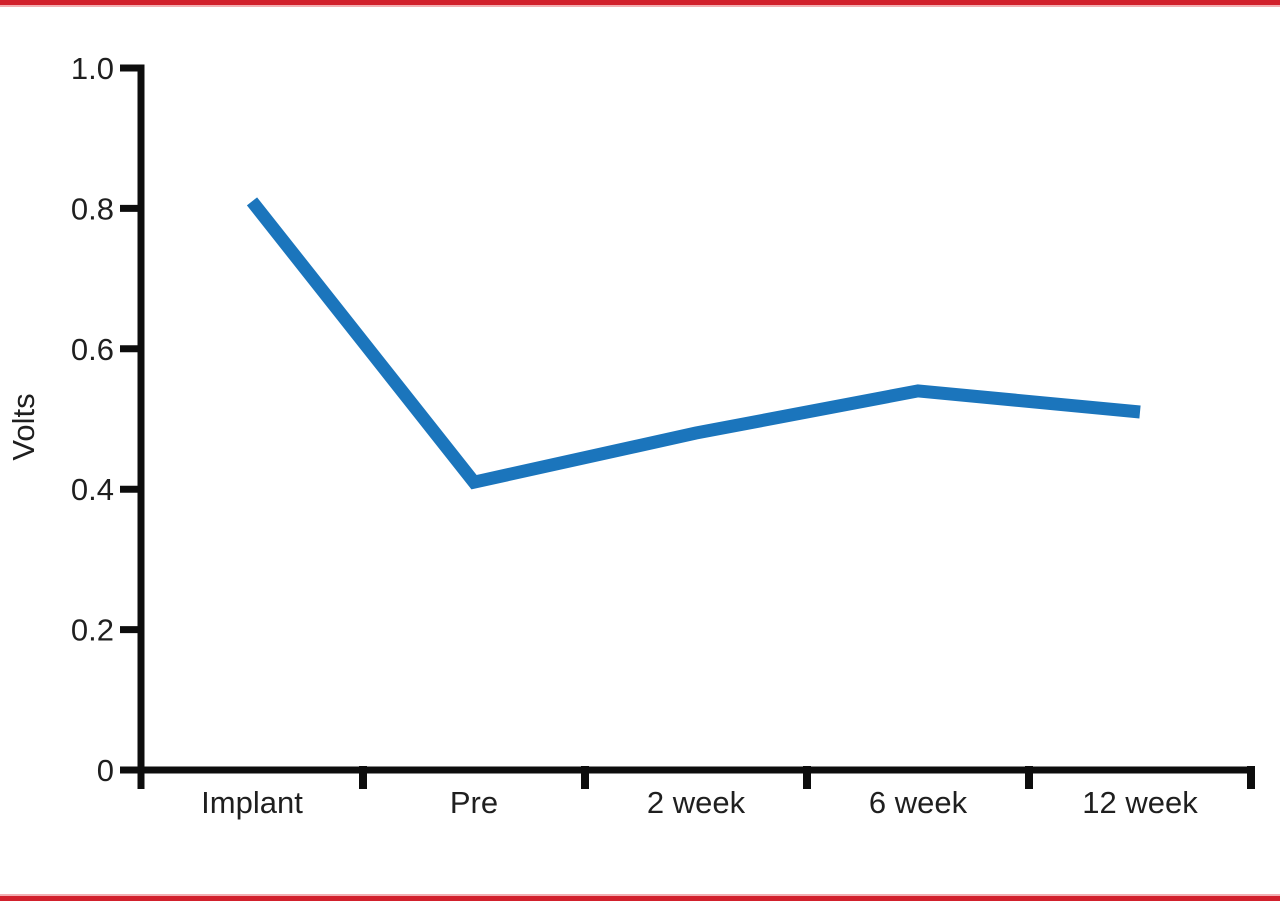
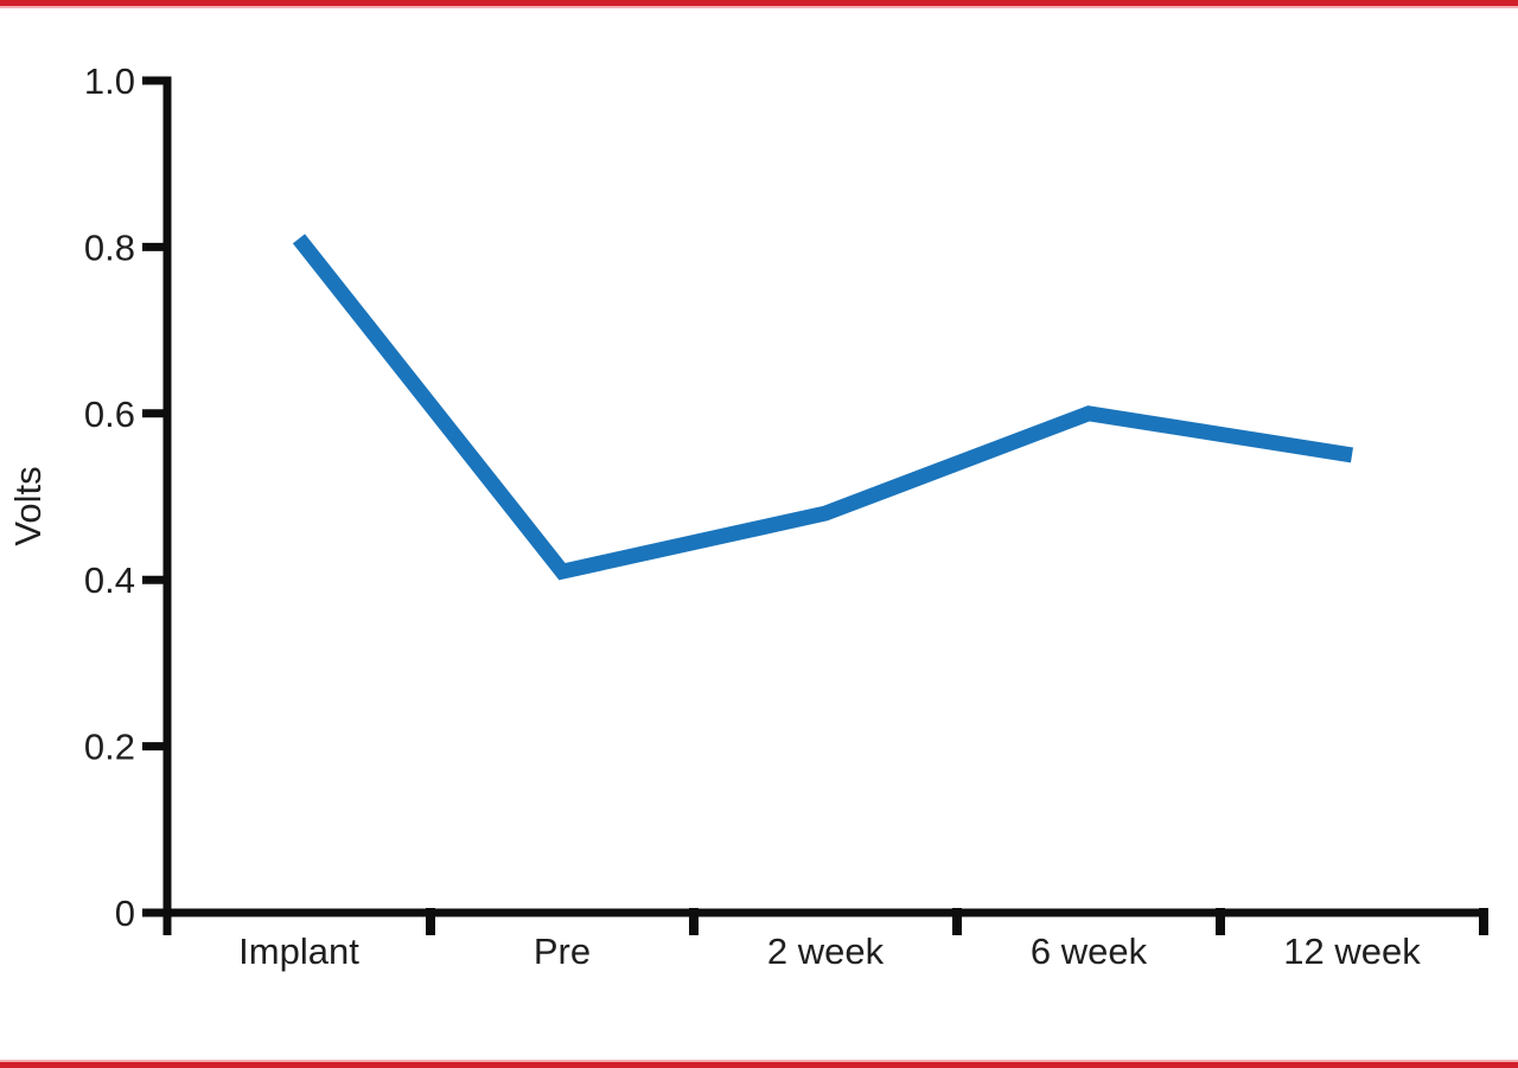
6 week: 0.54 -> 0.60
12 week: 0.51 -> 0.55
